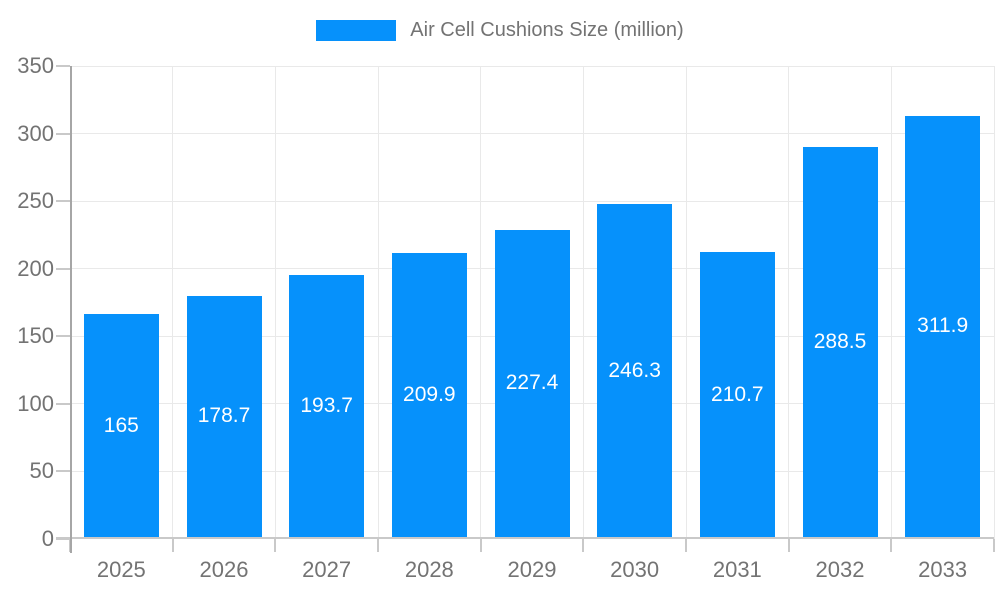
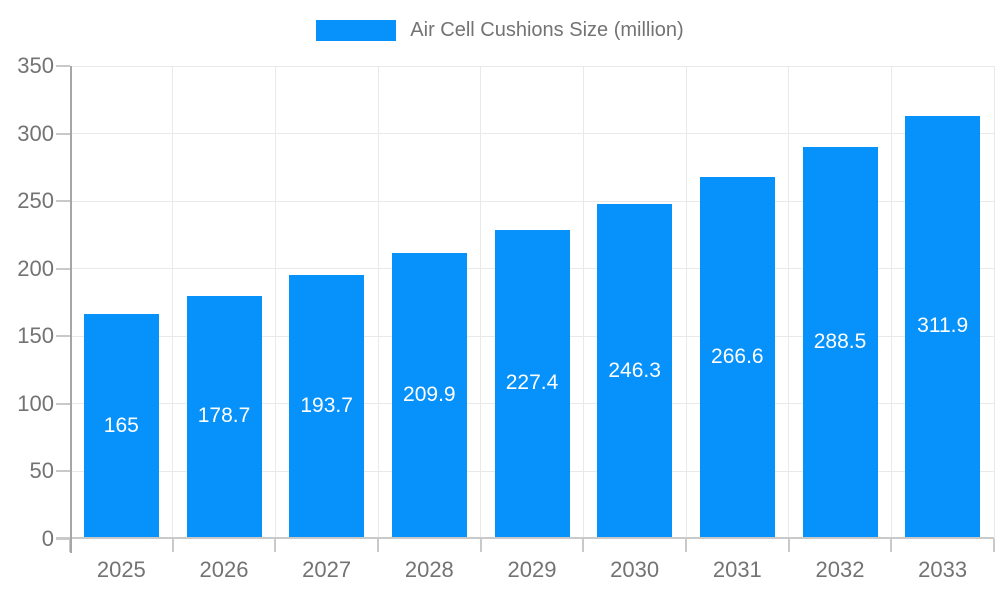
2031: 210.7 -> 266.6
